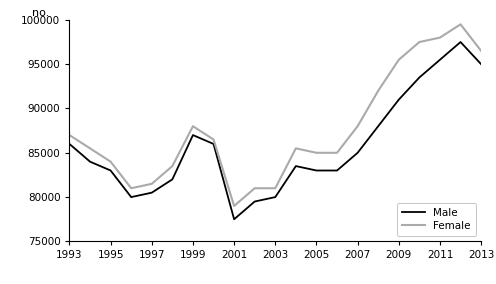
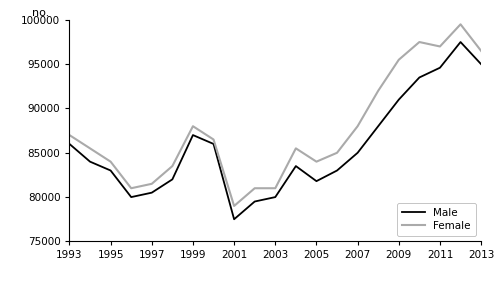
Male/2005: 83000 -> 81800
Female/2005: 85000 -> 84000
Male/2011: 95500 -> 94600
Female/2011: 98000 -> 97000
